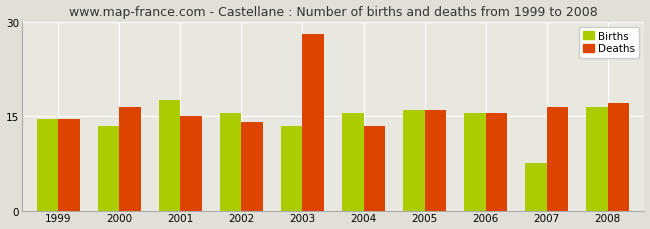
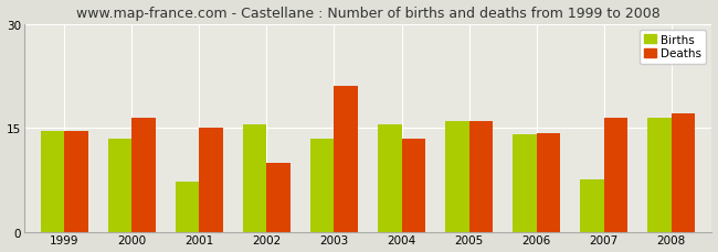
Births/2001: 17.5 -> 7.2
Deaths/2002: 14.0 -> 10.0
Deaths/2003: 28.0 -> 21.0
Births/2006: 15.5 -> 14.0
Deaths/2006: 15.5 -> 14.2
